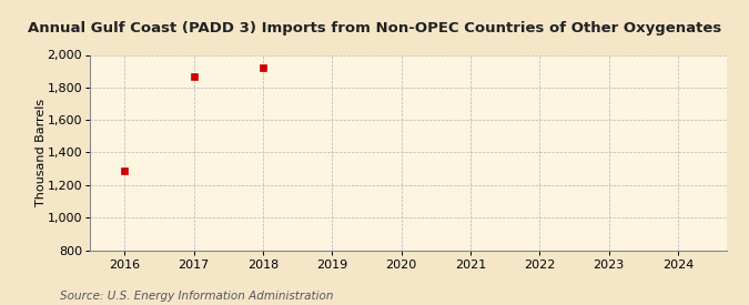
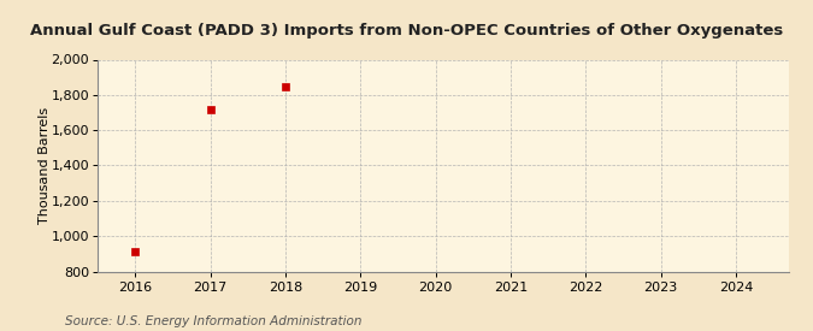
2016: 1,290 -> 910
2017: 1,870 -> 1,720
2018: 1,920 -> 1,840
